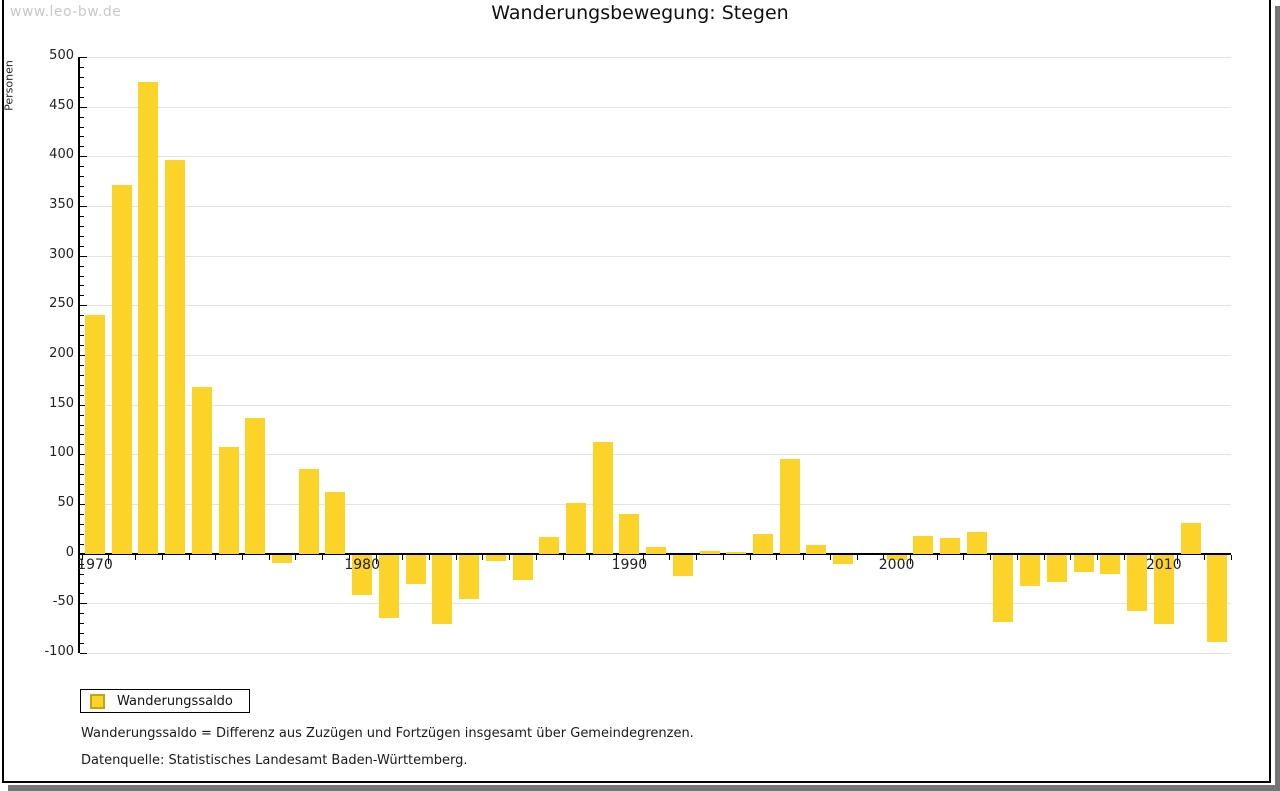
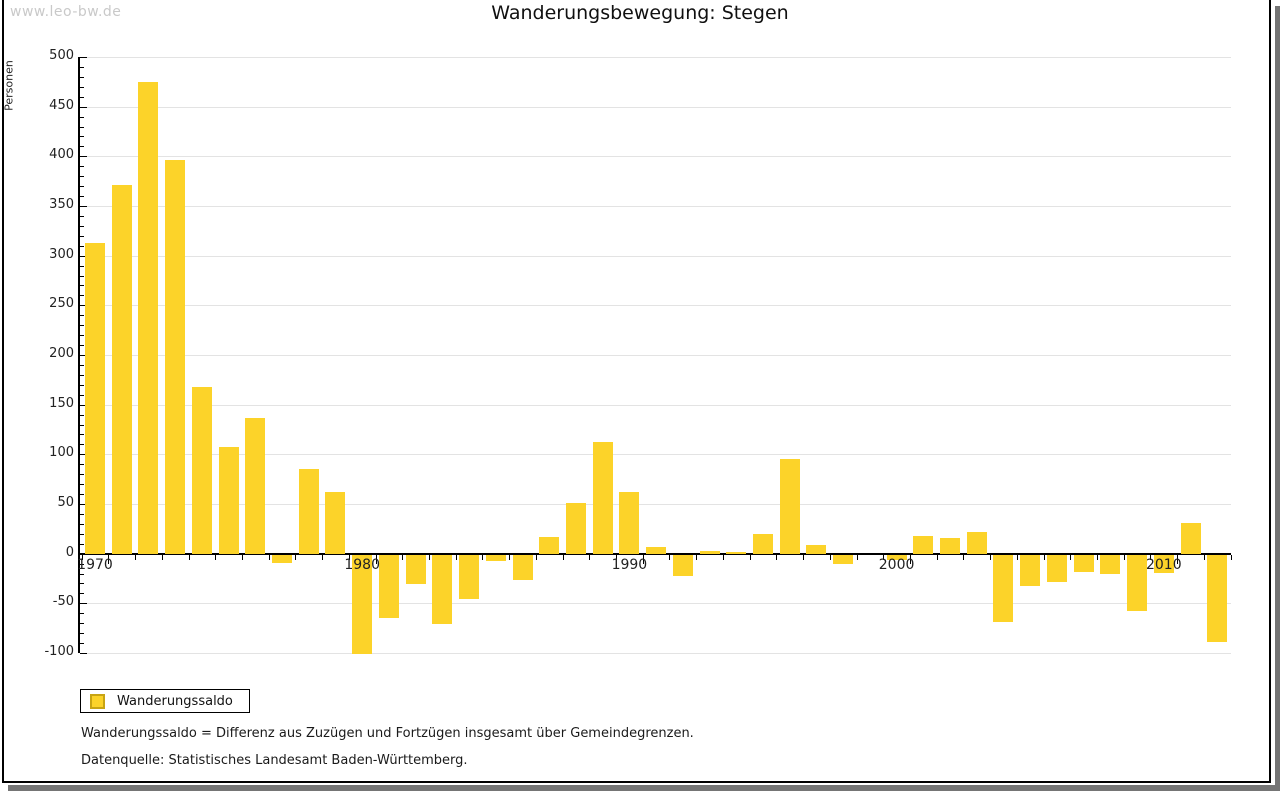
1970: 240 -> 310
1980: -40 -> -100
1990: 40 -> 60
2010: -70 -> -20
